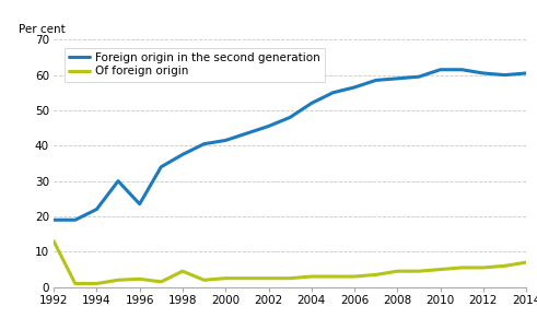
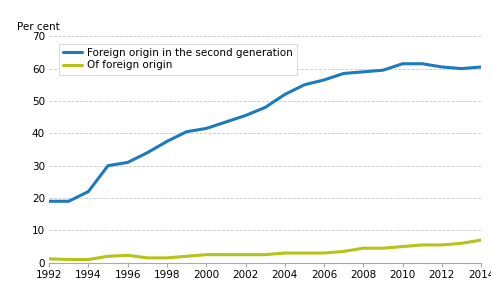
Of foreign origin/1992: 13.0 -> 1.2
Foreign origin in the second generation/1996: 23.5 -> 31.0
Of foreign origin/1998: 4.5 -> 1.5
